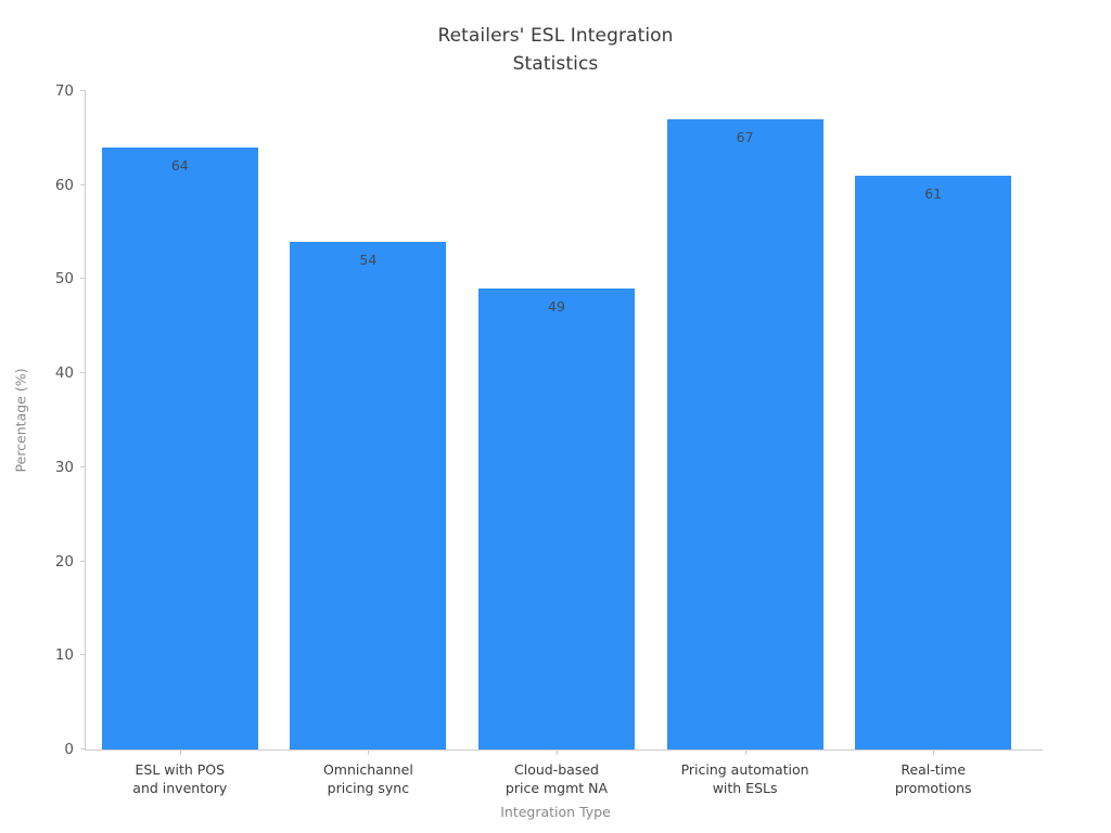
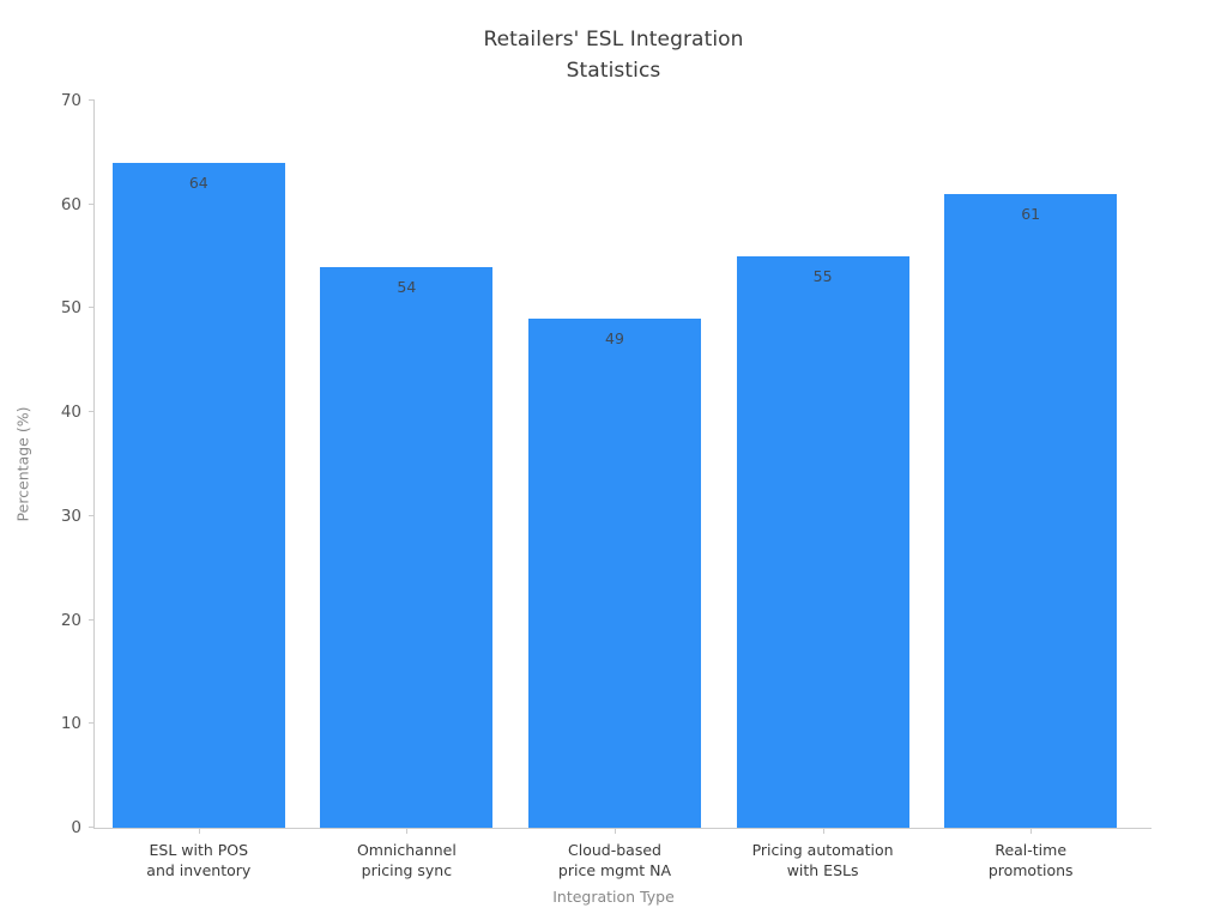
Pricing automation with ESLs: 67 -> 55
